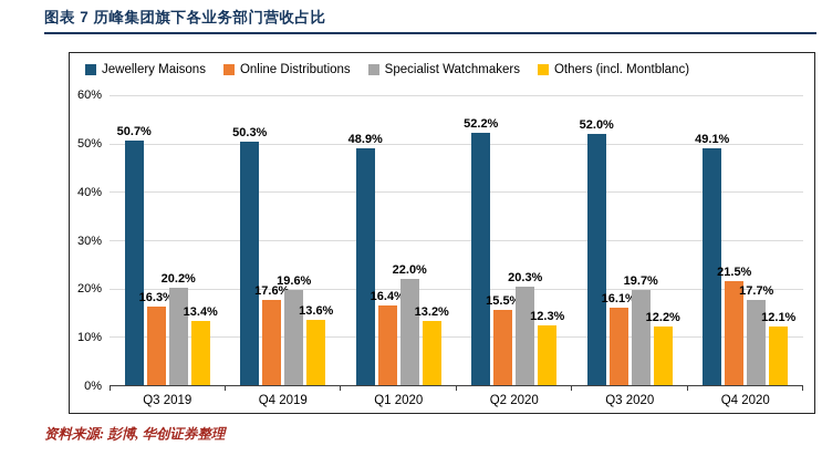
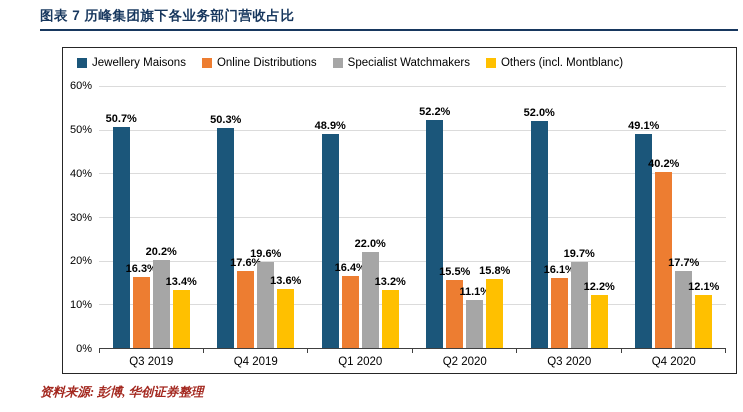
Specialist Watchmakers/Q2 2020: 20.3% -> 11.1%
Others (incl. Montblanc)/Q2 2020: 12.3% -> 15.8%
Online Distributions/Q4 2020: 21.5% -> 40.2%
